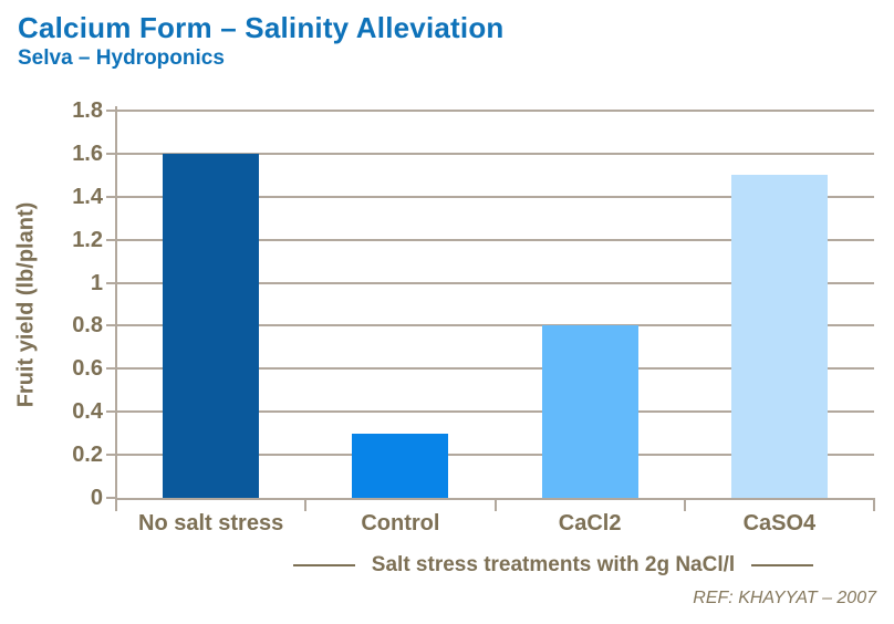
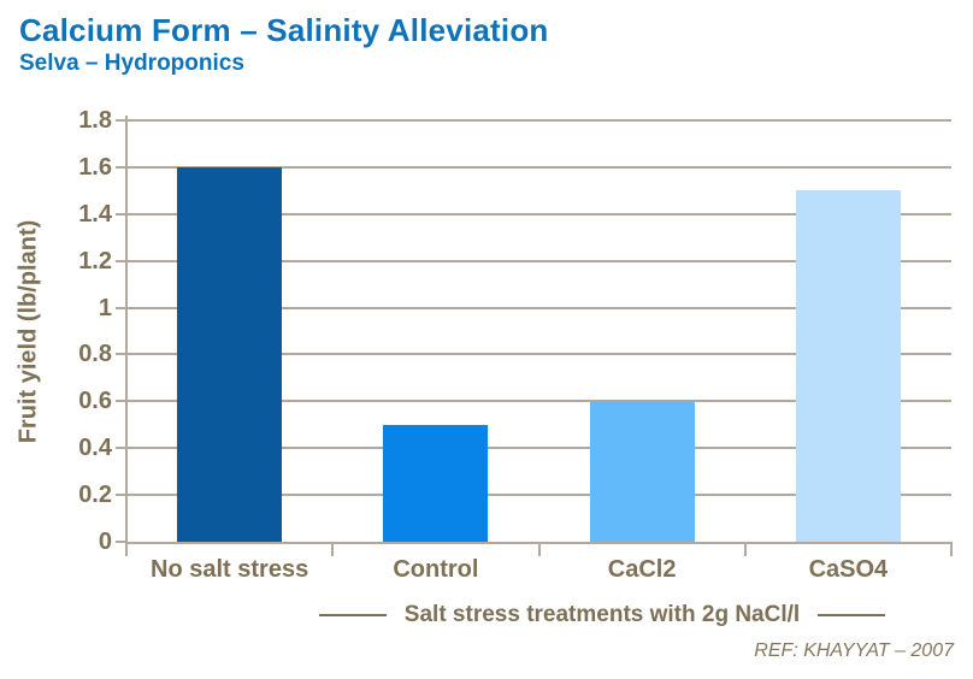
Control: 0.3 -> 0.5
CaCl2: 0.8 -> 0.6
